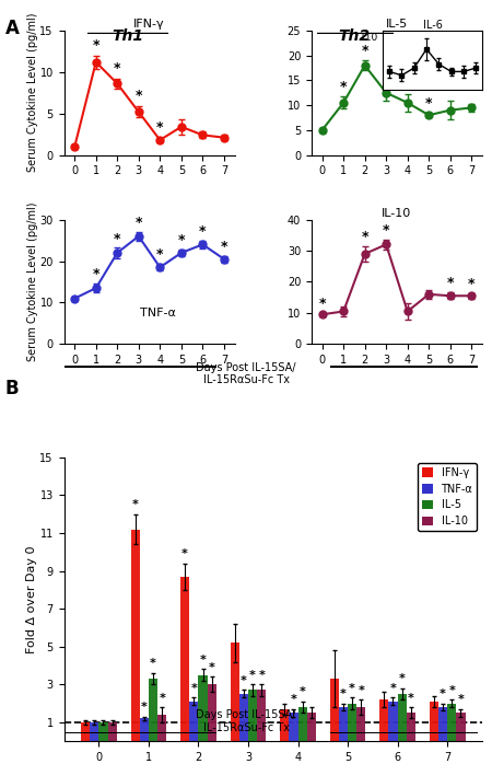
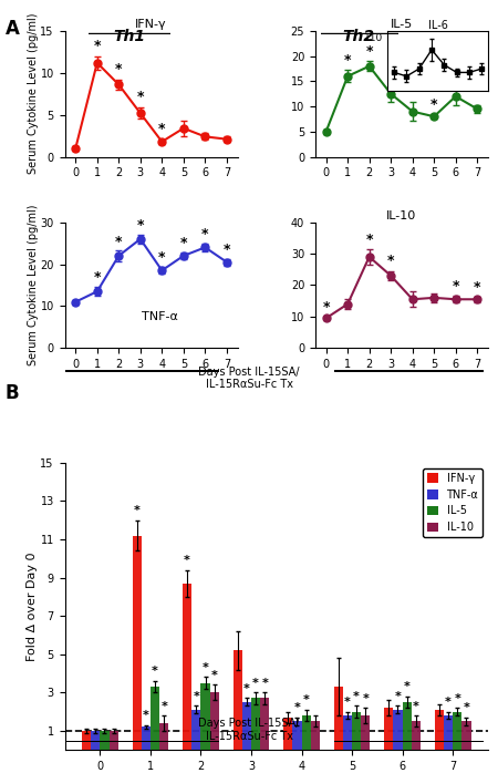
IL-5/1: 10.5 -> 16.0
IL-5/4: 10.5 -> 9.0
IL-5/6: 9.0 -> 12.0
IL-10/1: 10.5 -> 14.0
IL-10/3: 32.0 -> 23.0
IL-10/4: 10.5 -> 15.5
